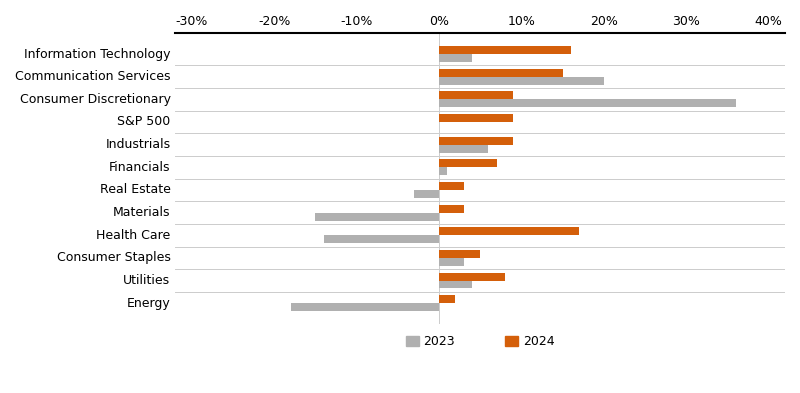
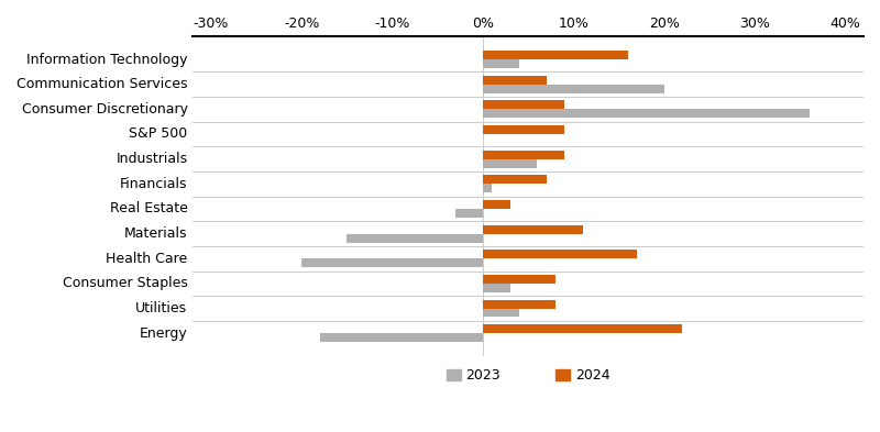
2024/Communication Services: 15% -> 7%
2024/Materials: 3% -> 11%
2023/Health Care: -14% -> -20%
2024/Consumer Staples: 5% -> 8%
2024/Energy: 2% -> 22%
